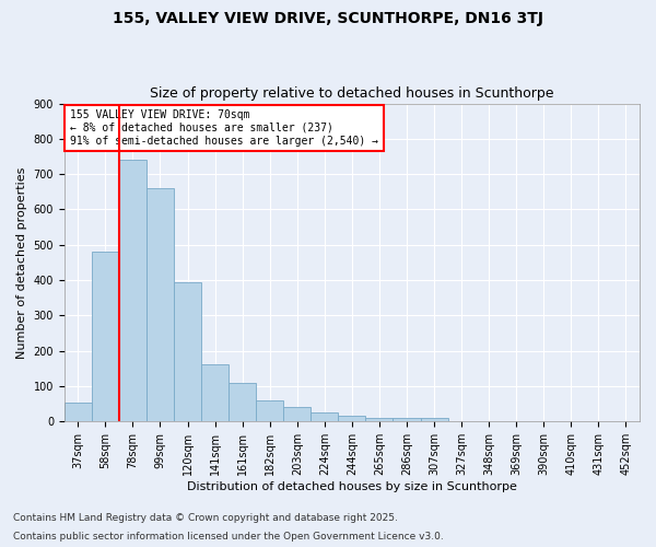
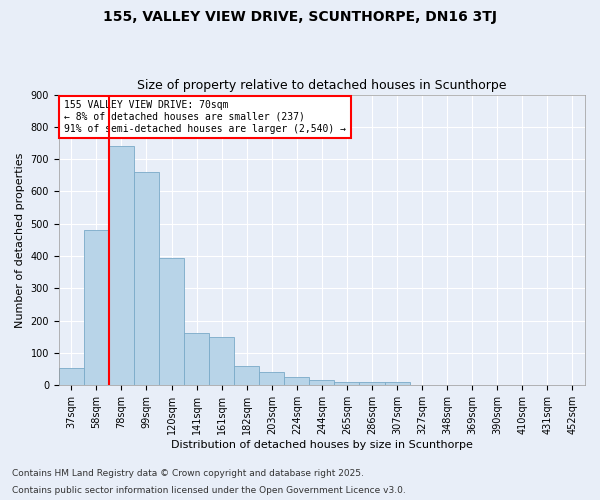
161sqm: 108 -> 150
